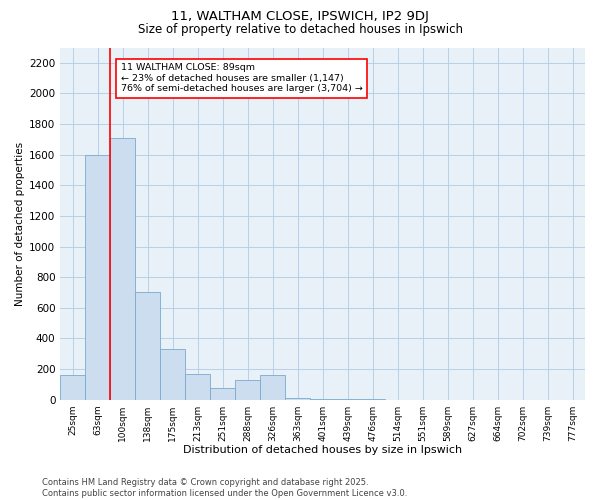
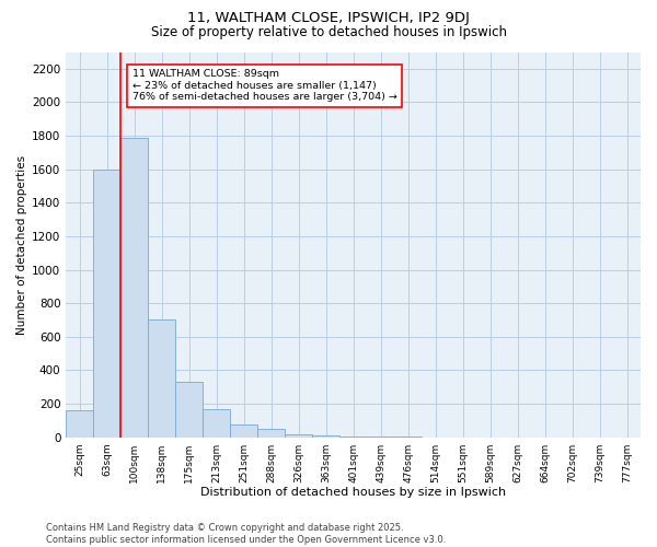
100sqm: 1710 -> 1790
288sqm: 130 -> 50
326sqm: 160 -> 20
